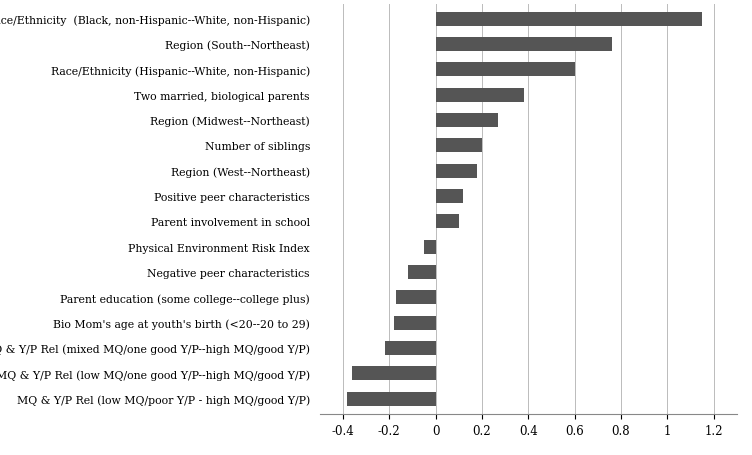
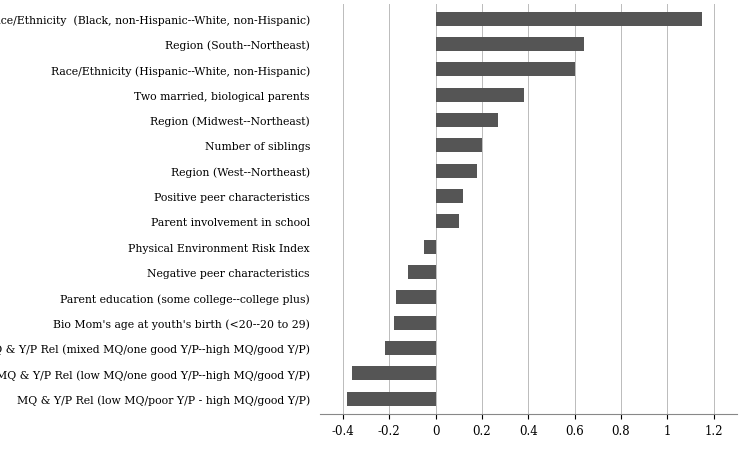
Region (South--Northeast): 0.76 -> 0.64
